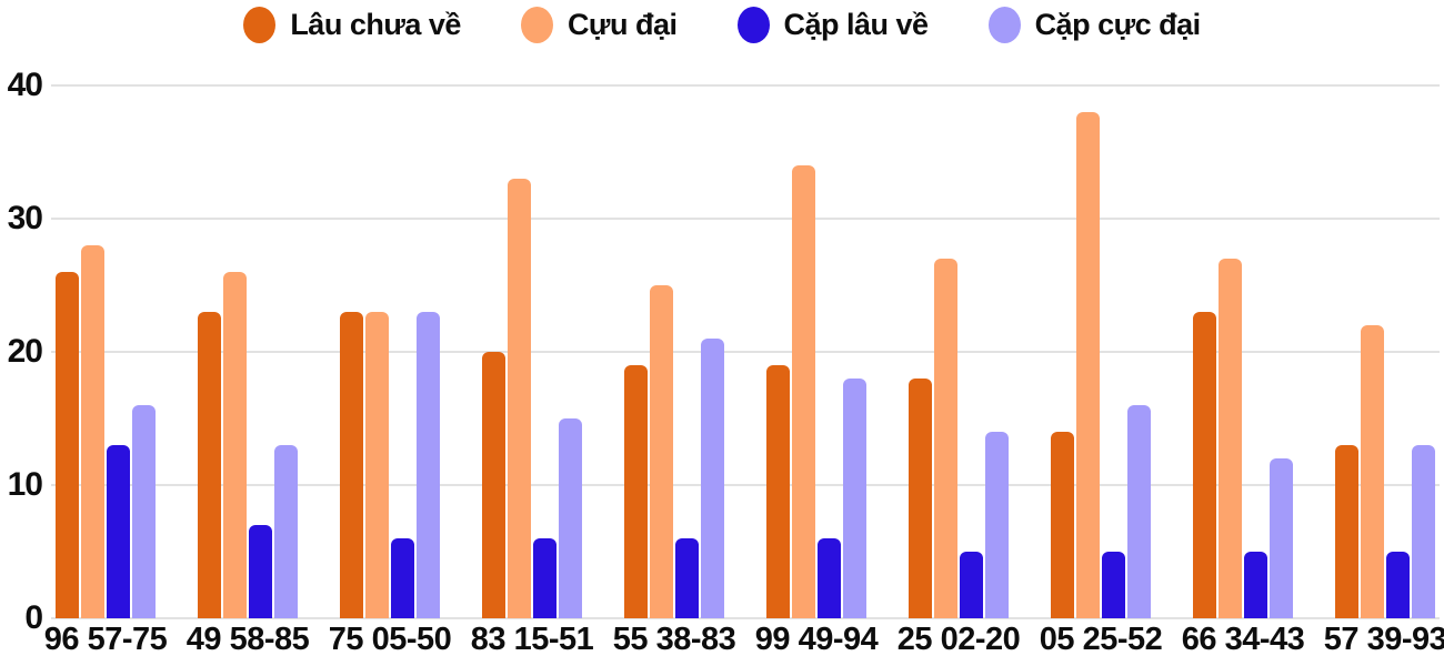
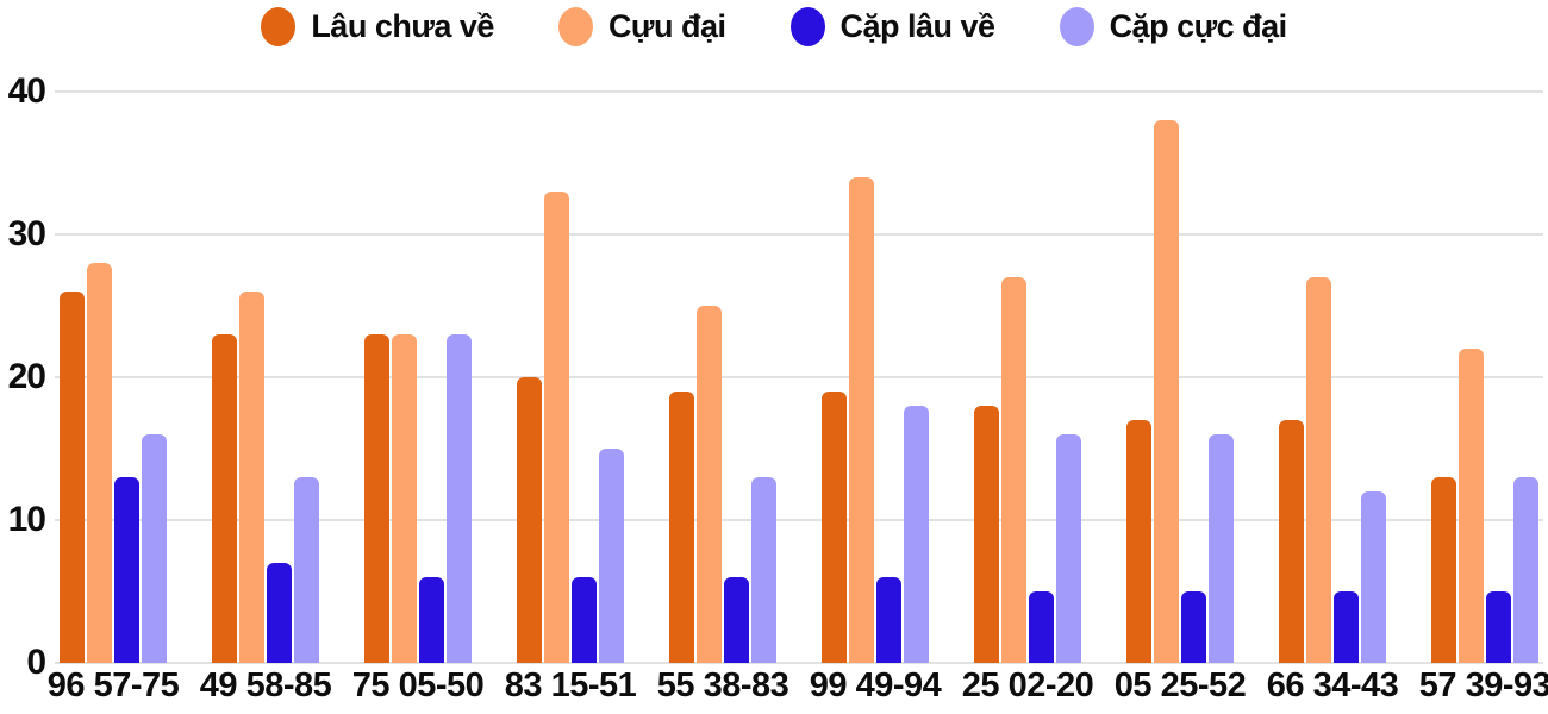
Cặp cực đại/55 38-83: 21 -> 13
Cặp cực đại/25 02-20: 14 -> 16
Lâu chưa về/05 25-52: 14 -> 17
Lâu chưa về/66 34-43: 23 -> 17
